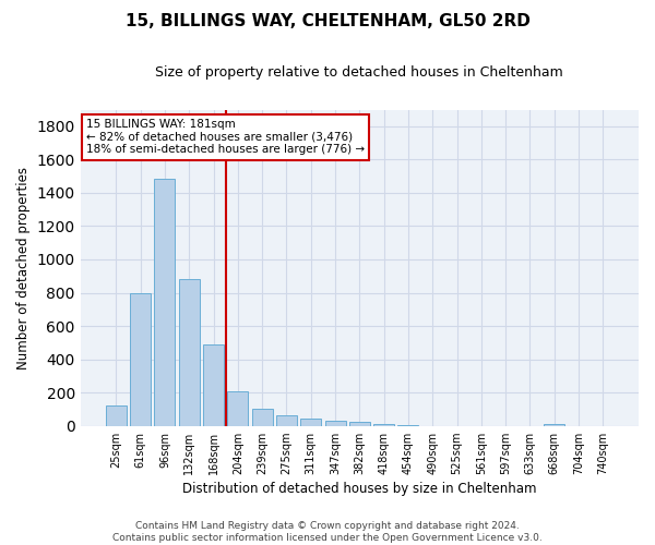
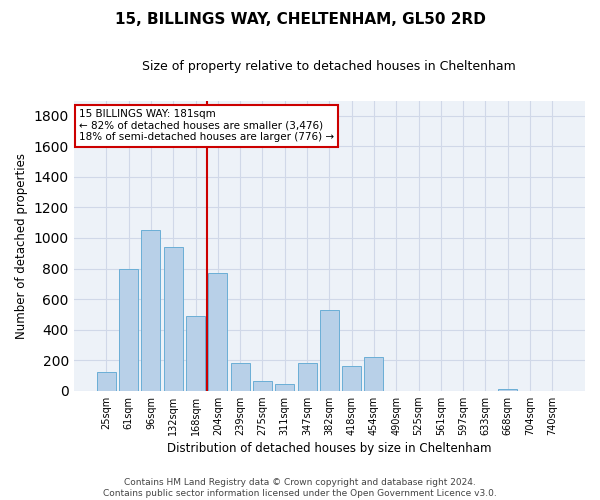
96sqm: 1490 -> 1050
132sqm: 880 -> 940
204sqm: 200 -> 770
239sqm: 100 -> 180
347sqm: 30 -> 180
382sqm: 30 -> 530
418sqm: 10 -> 160
454sqm: 0 -> 220
